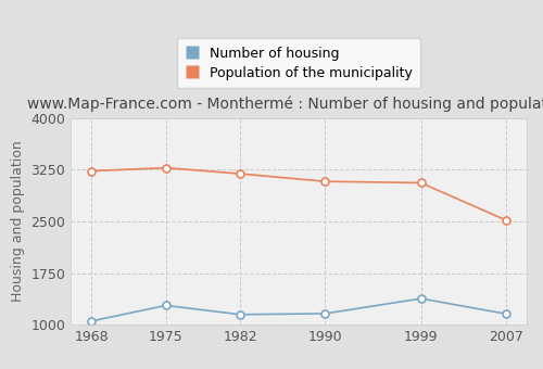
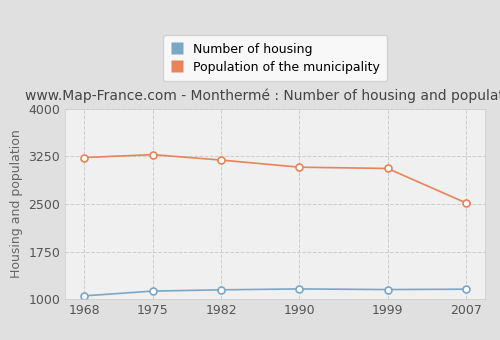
Number of housing/1975: 1280 -> 1130
Number of housing/1999: 1380 -> 1150
